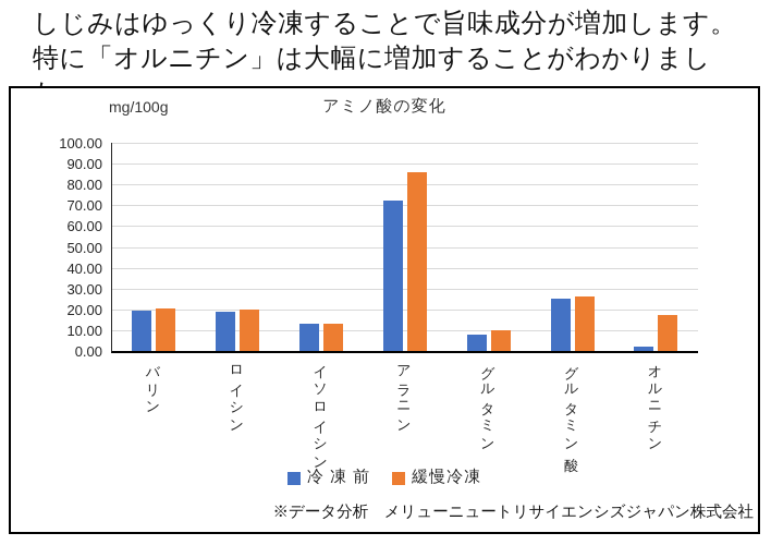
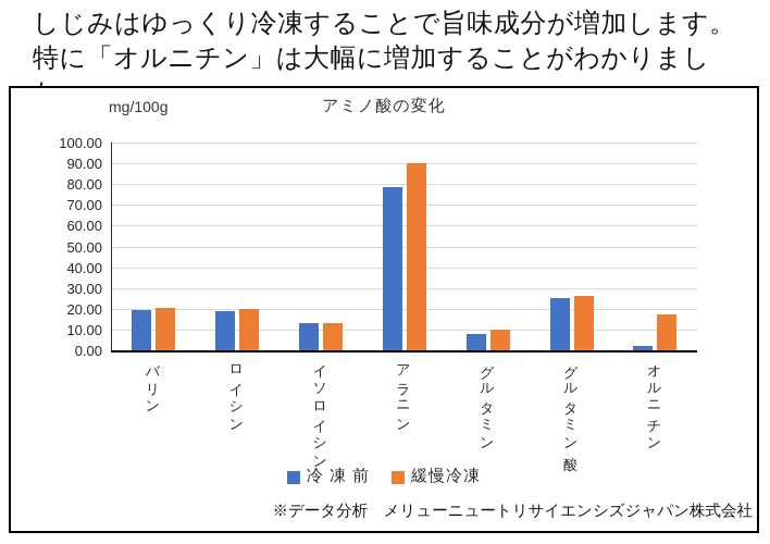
冷 凍 前/アラニン: 72 -> 78
緩慢冷凍/アラニン: 86 -> 90
